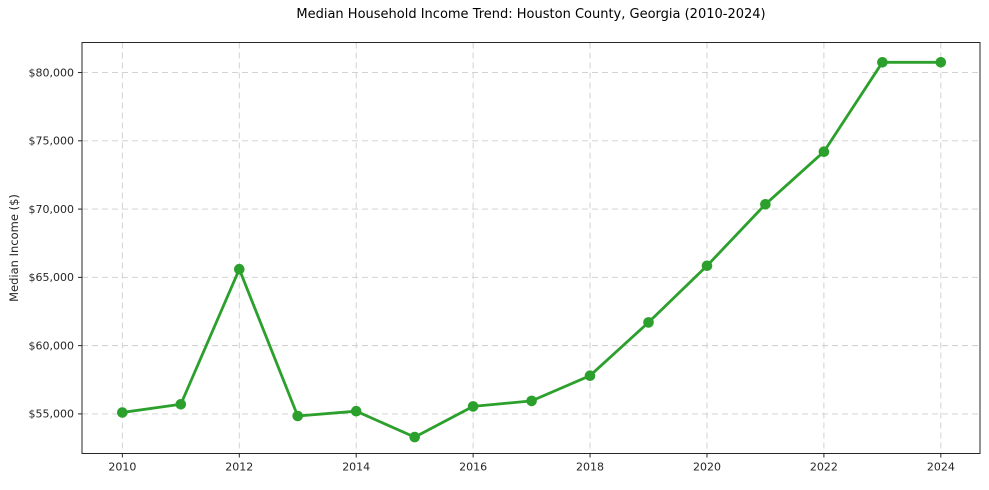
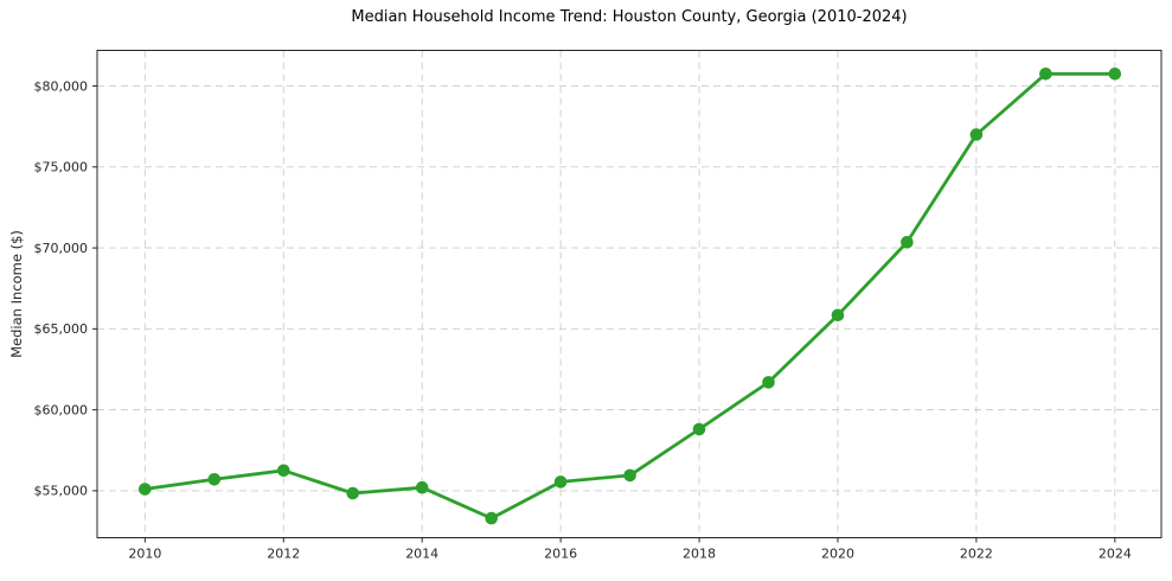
2012: $65600 -> $56200
2018: $57800 -> $58800
2022: $74200 -> $77000
